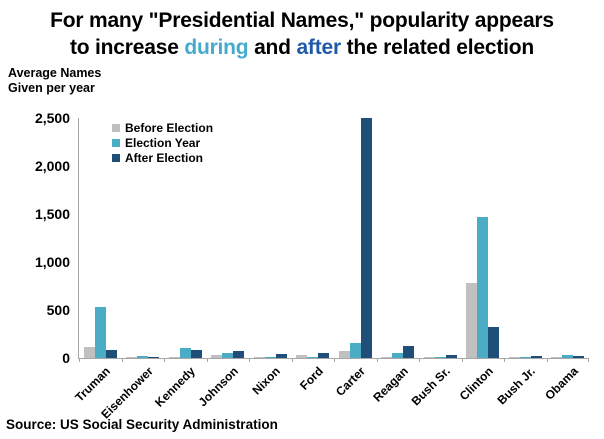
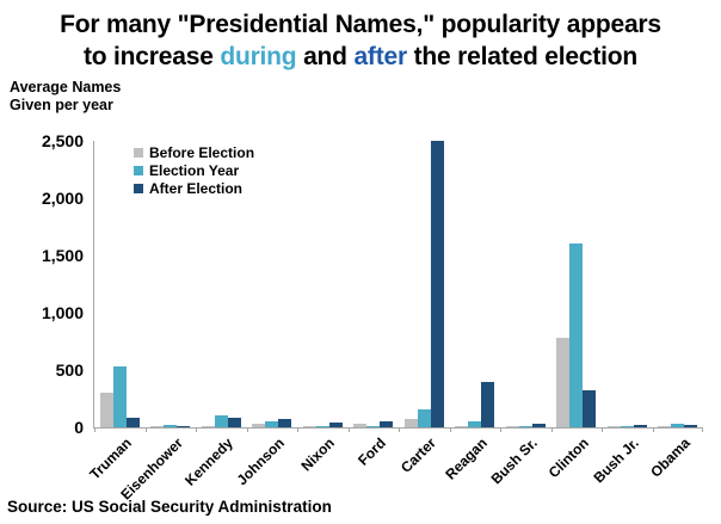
Before Election/Truman: 100 -> 300
After Election/Reagan: 100 -> 400
Election Year/Clinton: 1500 -> 1600
